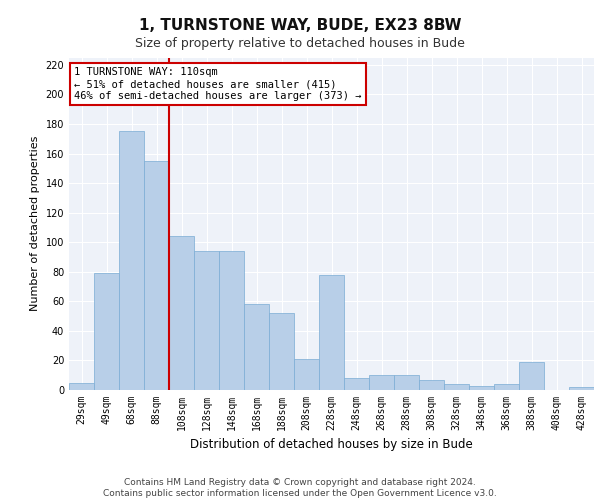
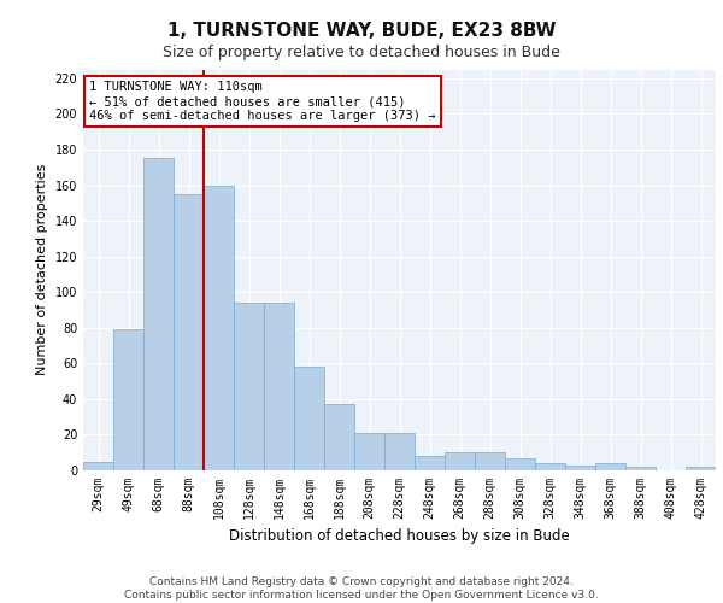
108sqm: 104 -> 160
188sqm: 52 -> 37
228sqm: 78 -> 21
388sqm: 19 -> 2
